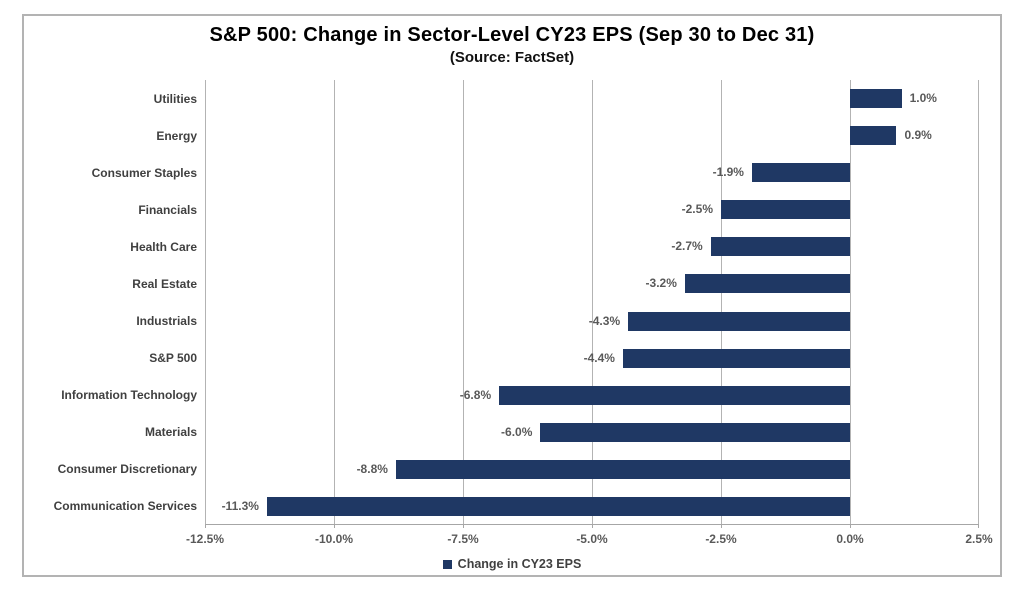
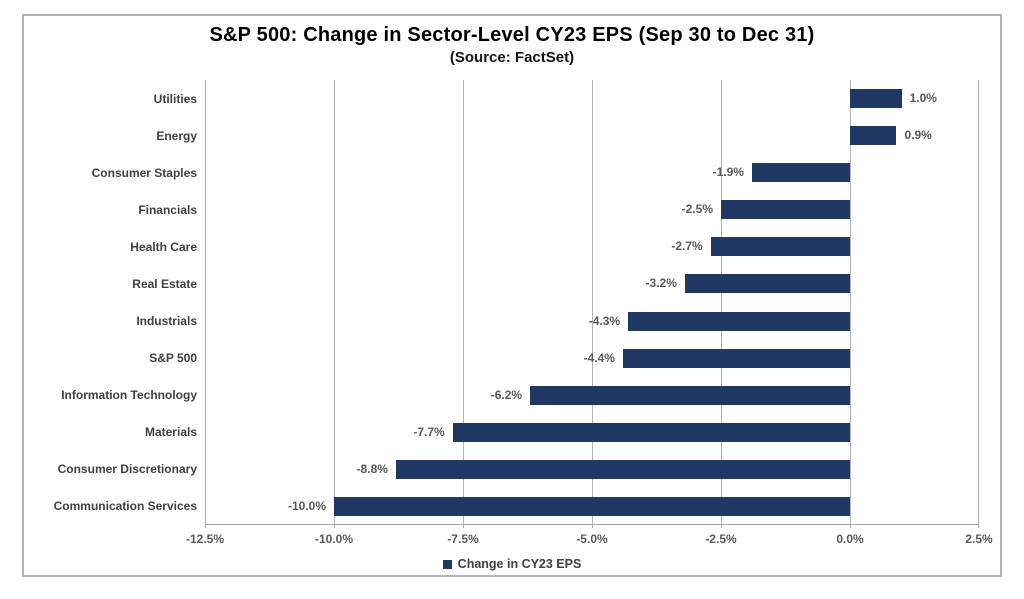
Information Technology: -6.8% -> -6.2%
Materials: -6.0% -> -7.7%
Communication Services: -11.3% -> -10.0%
